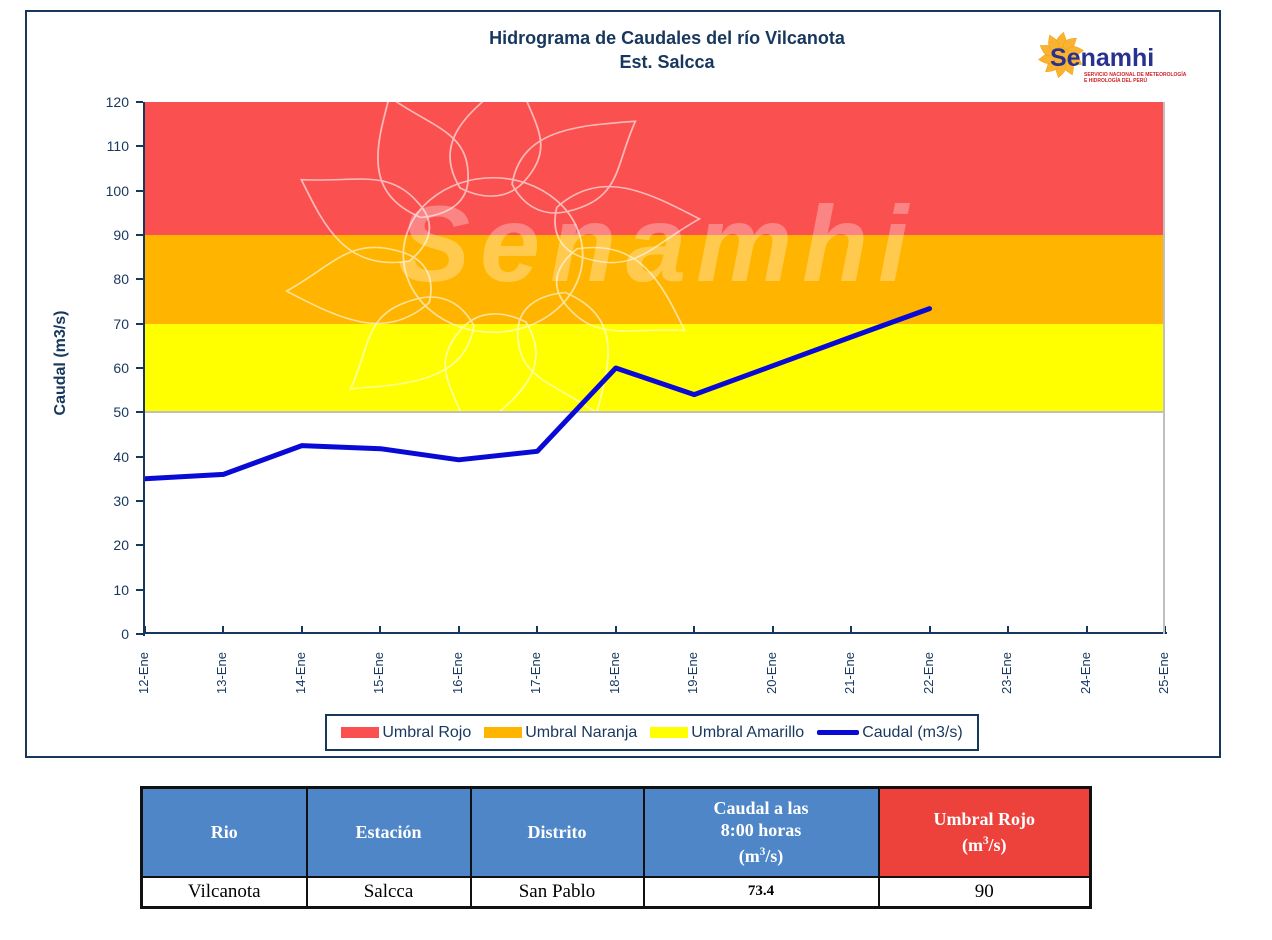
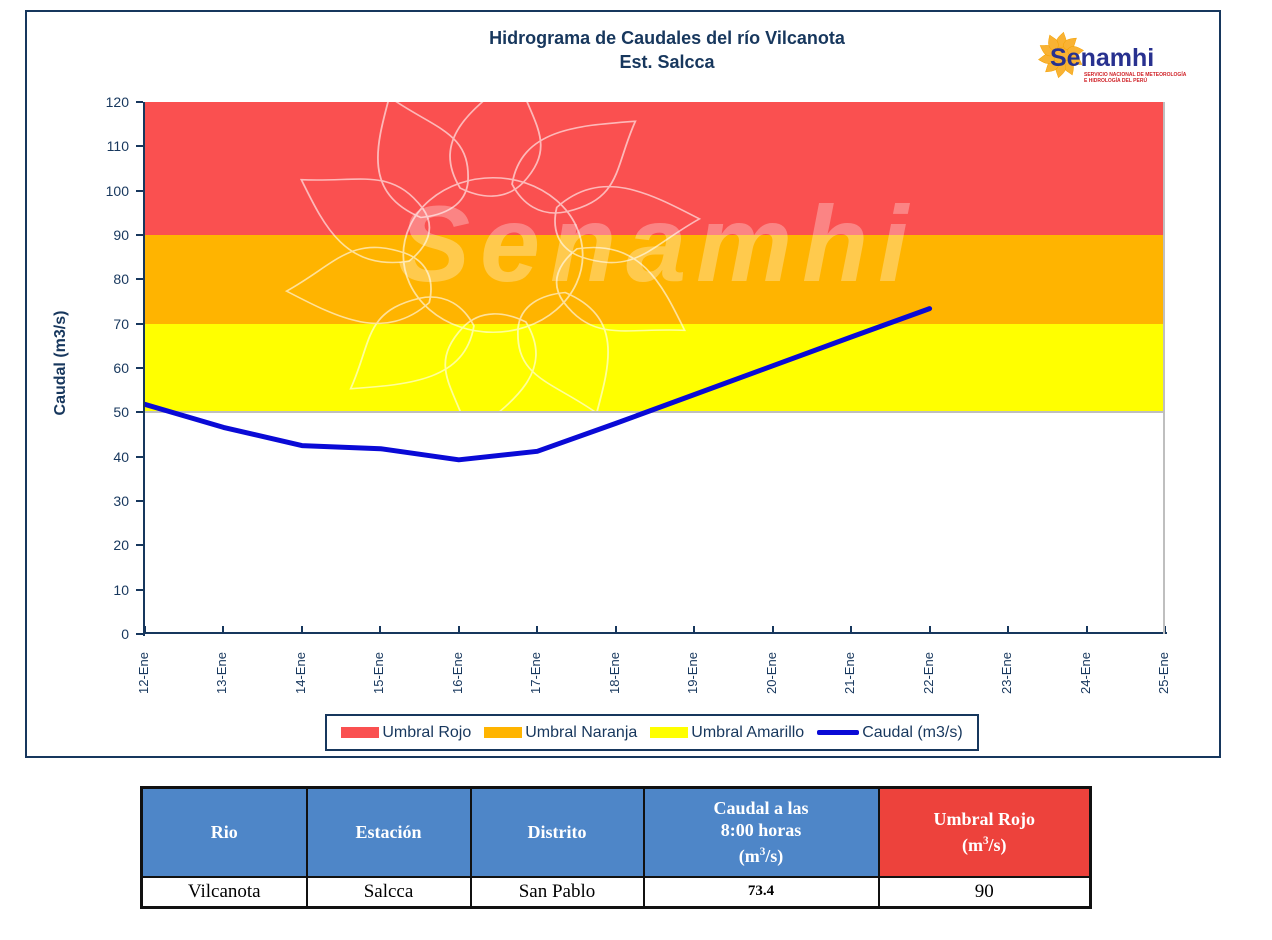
12-Ene: 35 -> 52
13-Ene: 36 -> 47
18-Ene: 60 -> 48
